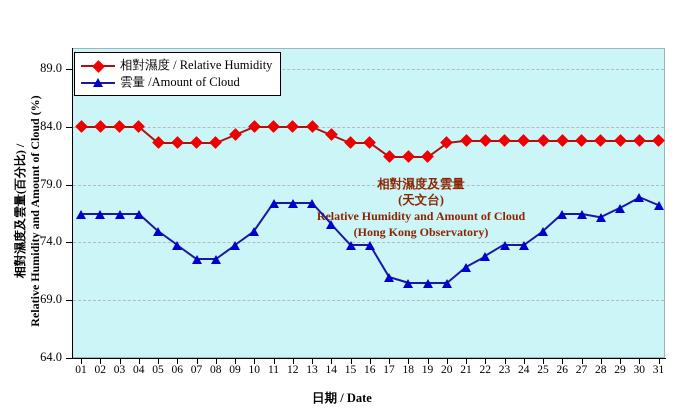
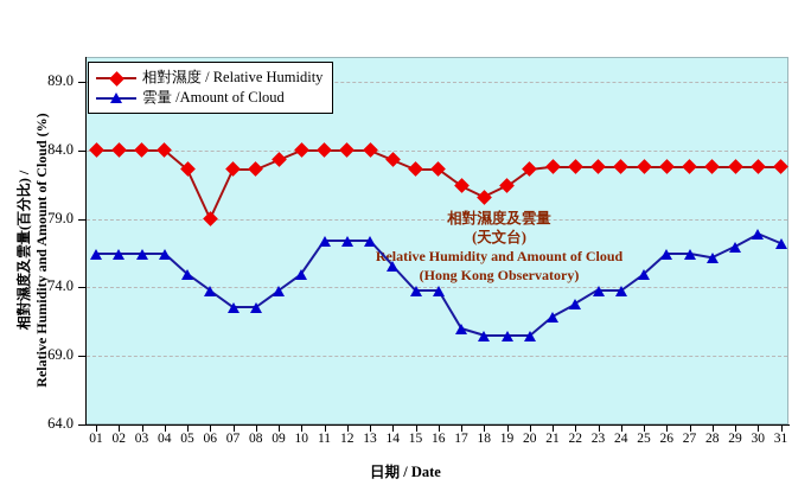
相對濕度 / Relative Humidity/06: 82.6 -> 79.0
相對濕度 / Relative Humidity/18: 81.4 -> 80.6
